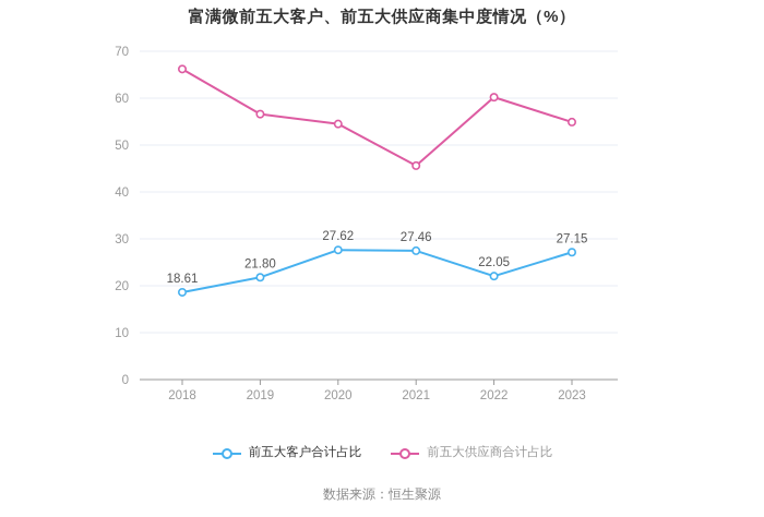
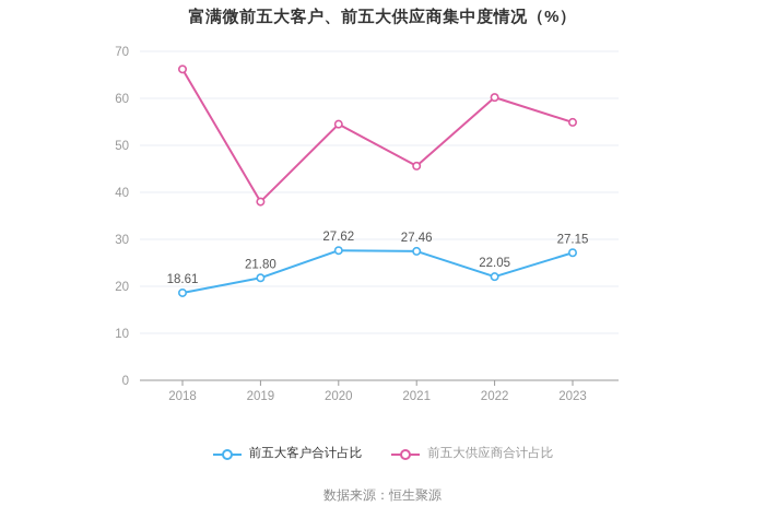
前五大供应商合计占比/2019: 57 -> 38
